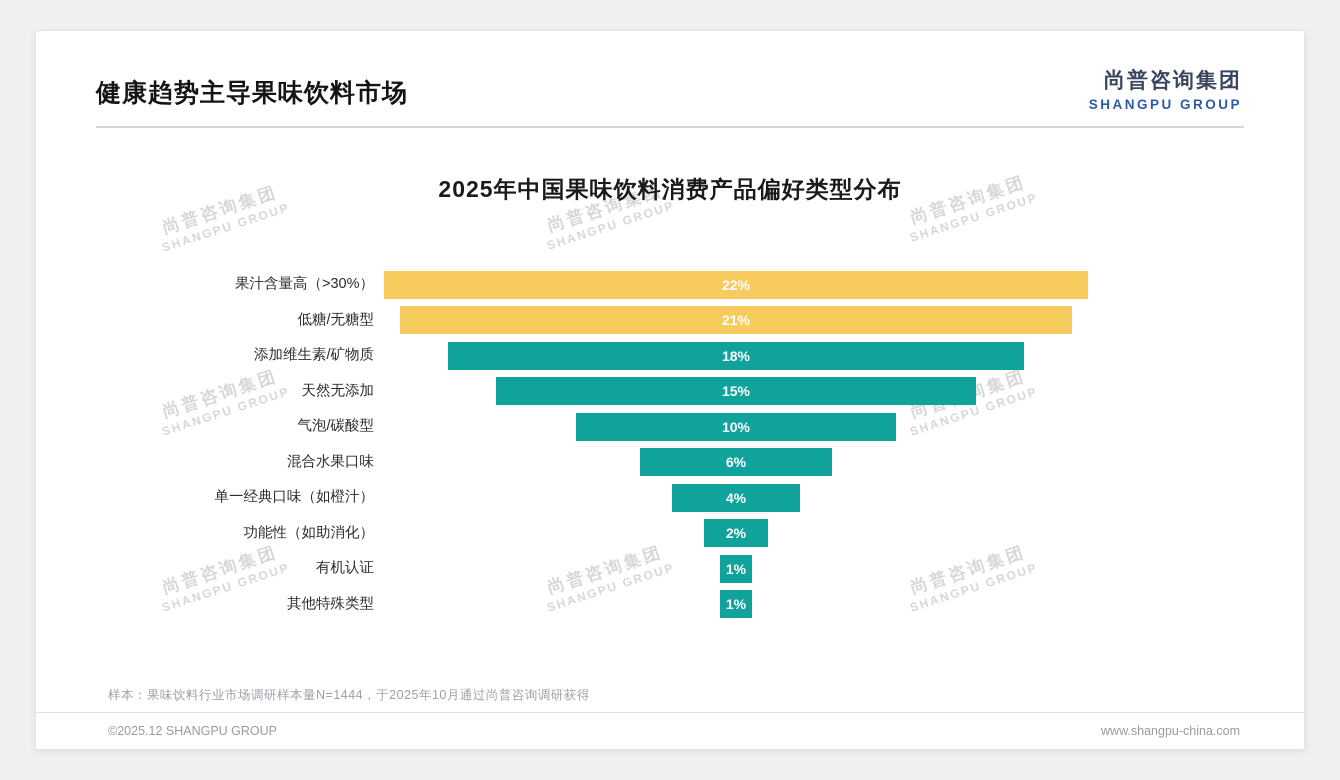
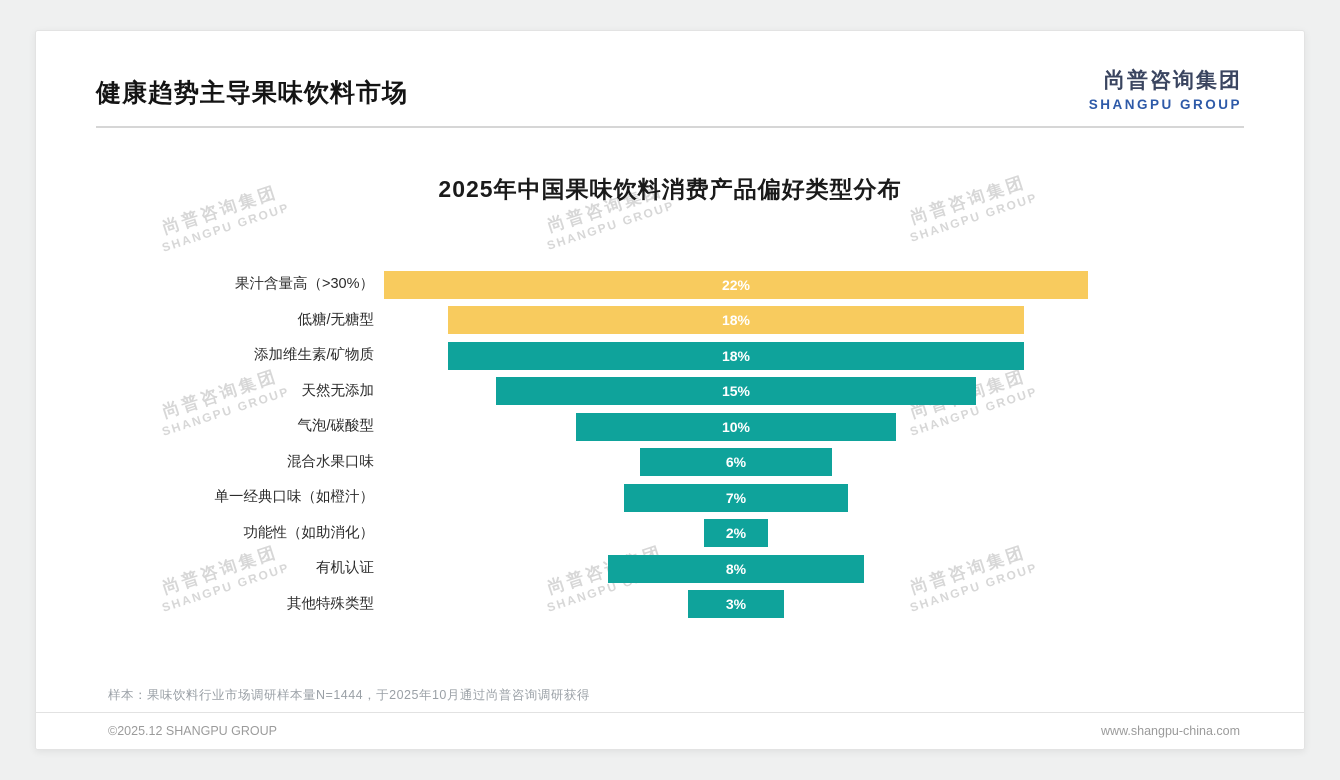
低糖/无糖型: 21% -> 18%
单一经典口味（如橙汁）: 4% -> 7%
有机认证: 1% -> 8%
其他特殊类型: 1% -> 3%
